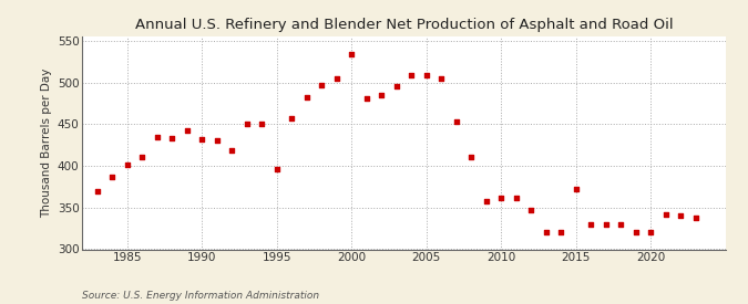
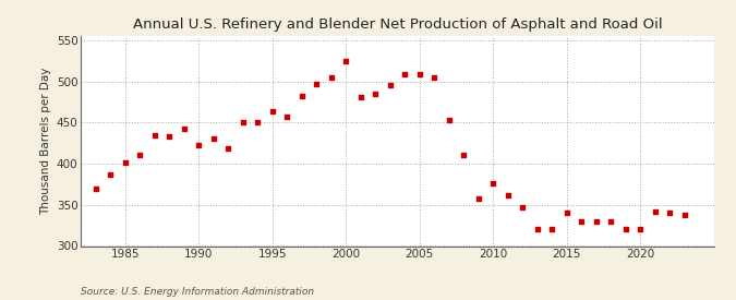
1990: 432 -> 422
1995: 396 -> 464
2000: 534 -> 525
2010: 362 -> 376
2015: 372 -> 341
